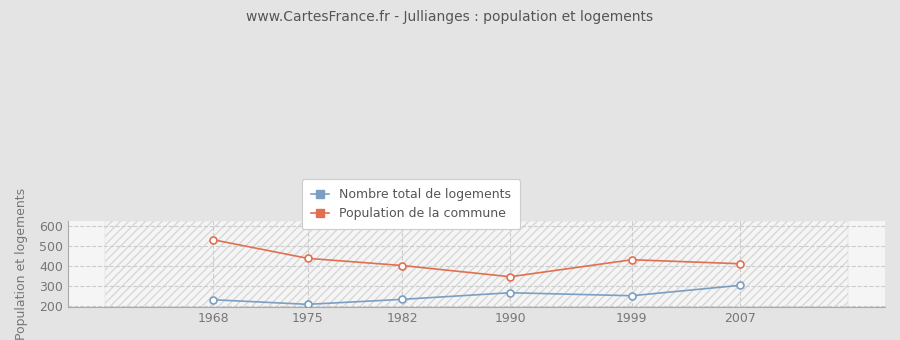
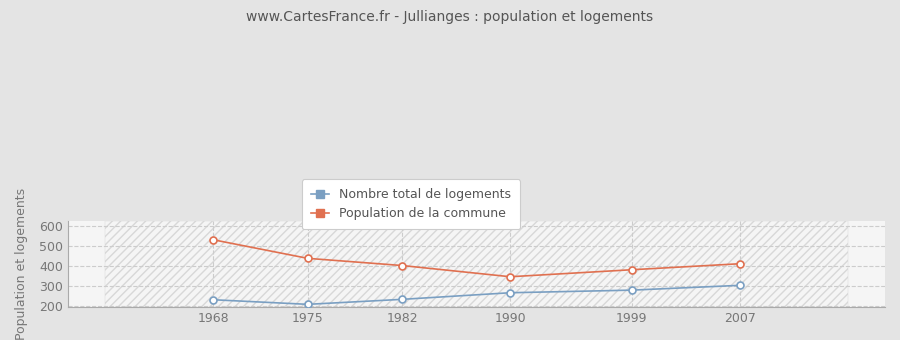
Nombre total de logements/1999: 250 -> 280
Population de la commune/1999: 430 -> 380
